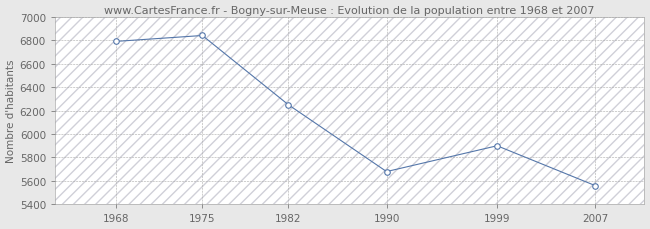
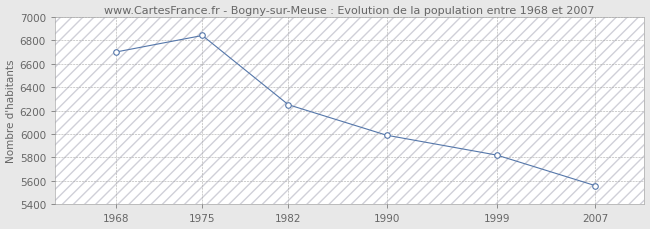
1968: 6790 -> 6700
1990: 5680 -> 5990
1999: 5900 -> 5820
